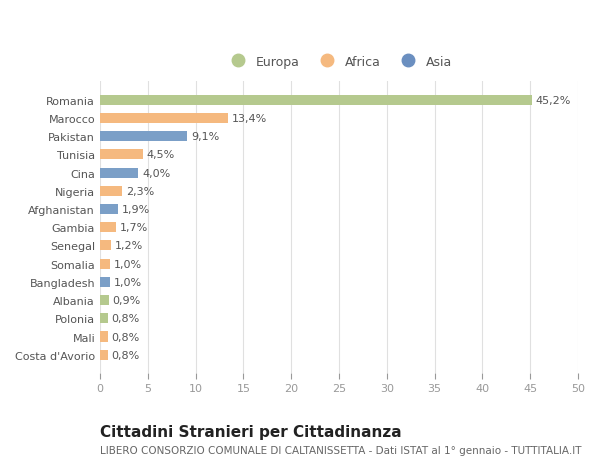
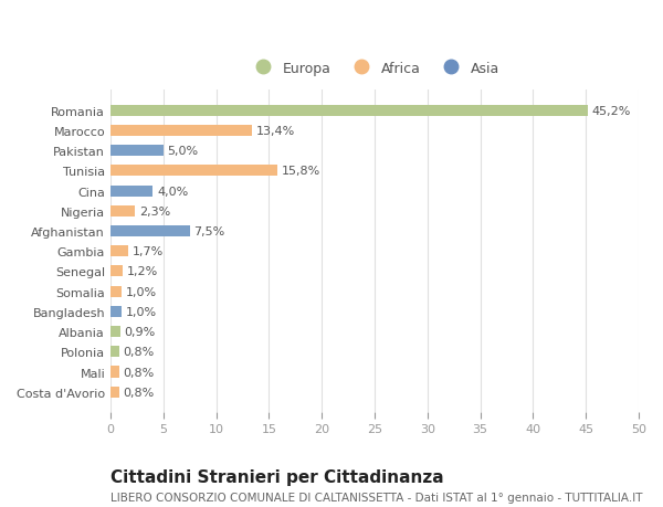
Pakistan: 9,1% -> 5,0%
Tunisia: 4,5% -> 15,8%
Afghanistan: 1,9% -> 7,5%
